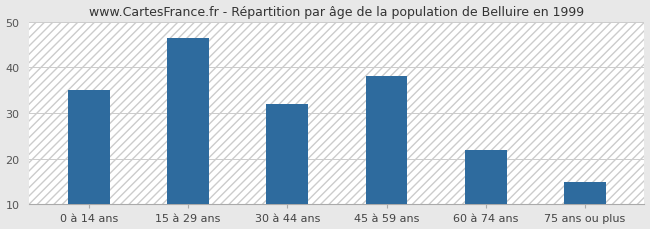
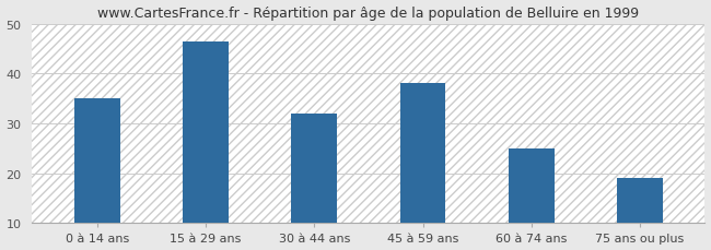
60 à 74 ans: 22.0 -> 25.0
75 ans ou plus: 15.0 -> 19.0
